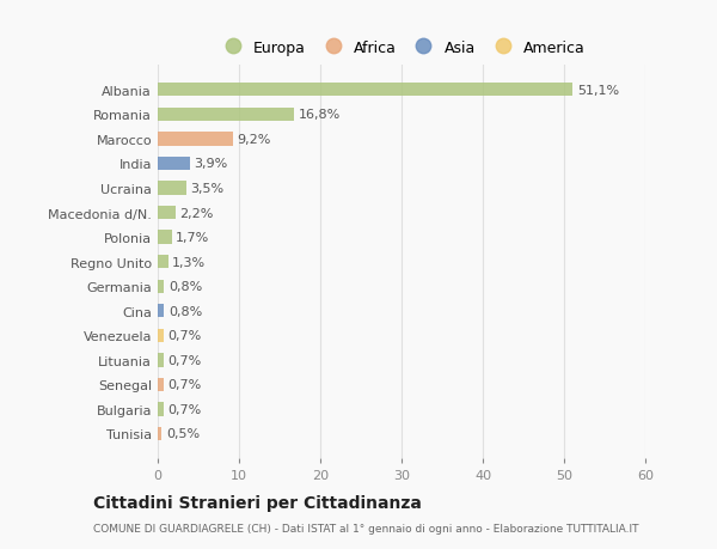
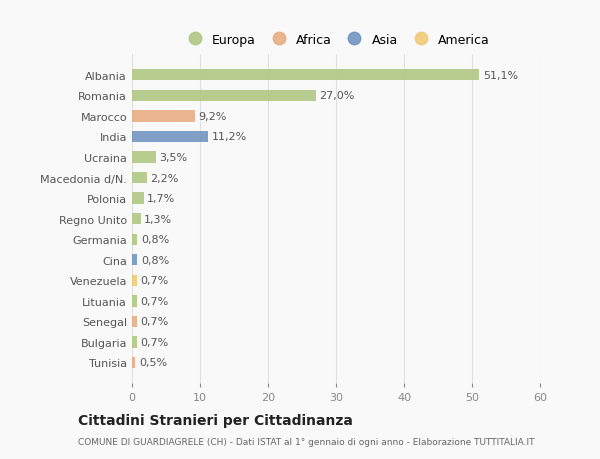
Romania: 16,8% -> 27,0%
India: 3,9% -> 11,2%
